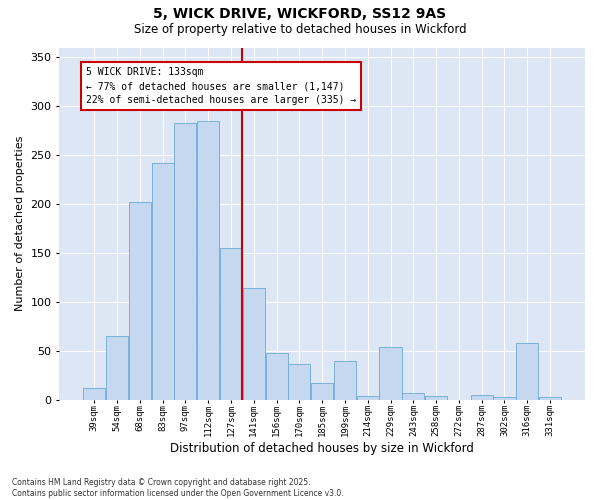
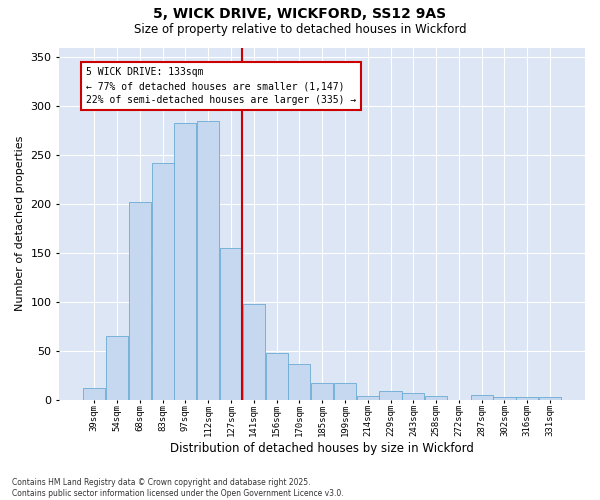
141sqm: 114 -> 98
199sqm: 40 -> 17
229sqm: 54 -> 9
316sqm: 58 -> 3
